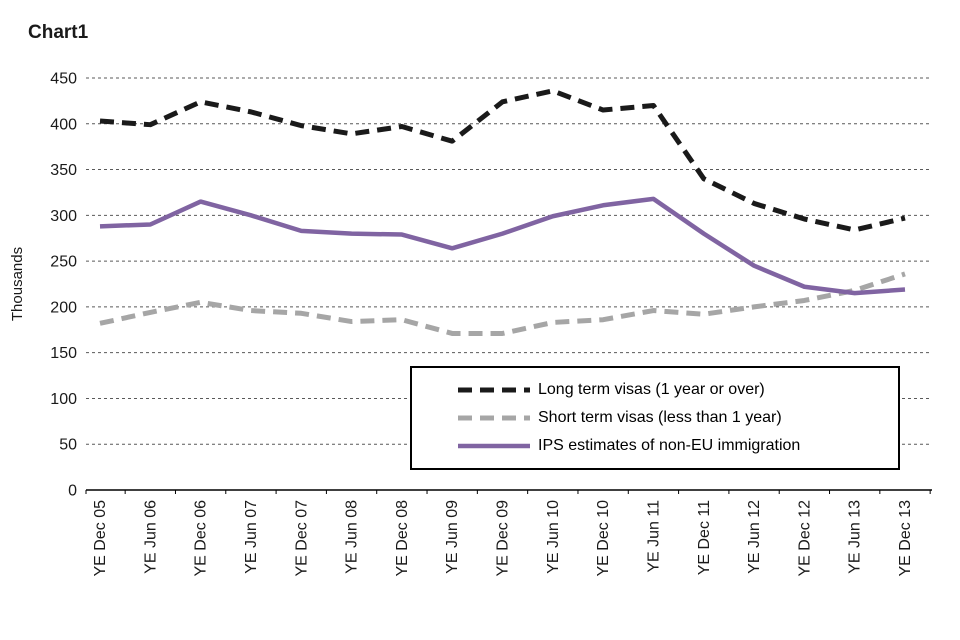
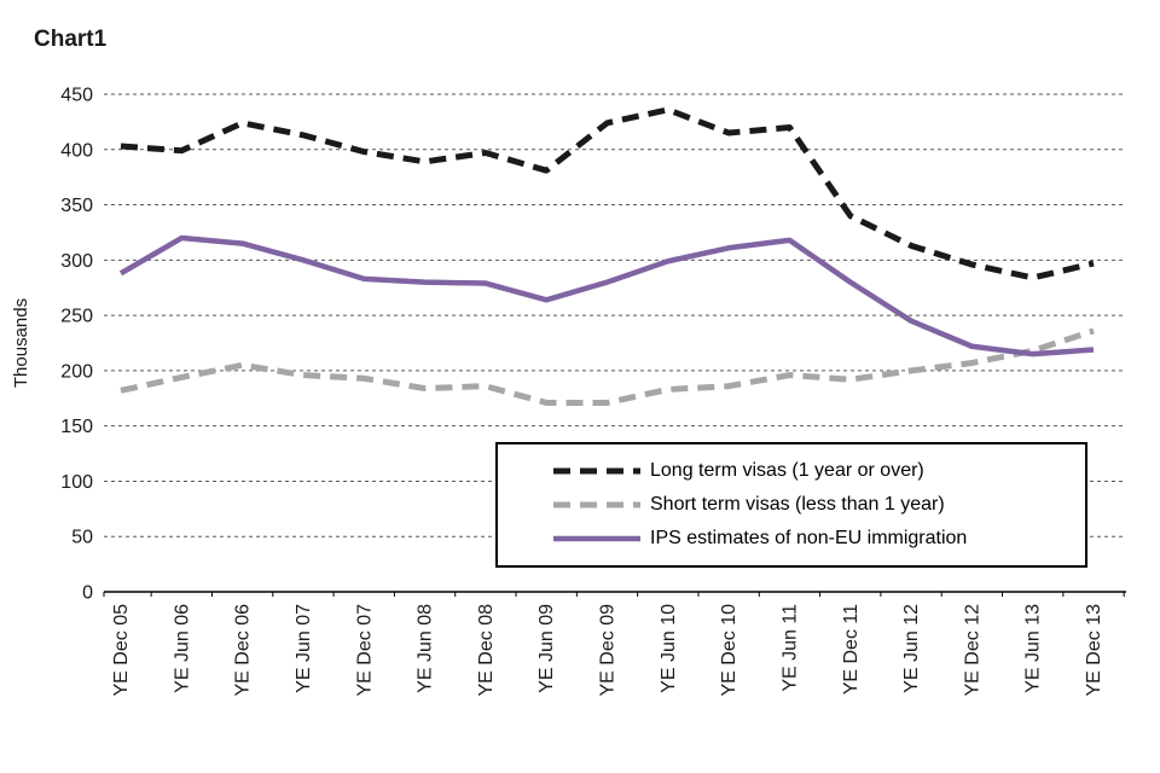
IPS estimates of non-EU immigration/YE Jun 06: 290 -> 320
